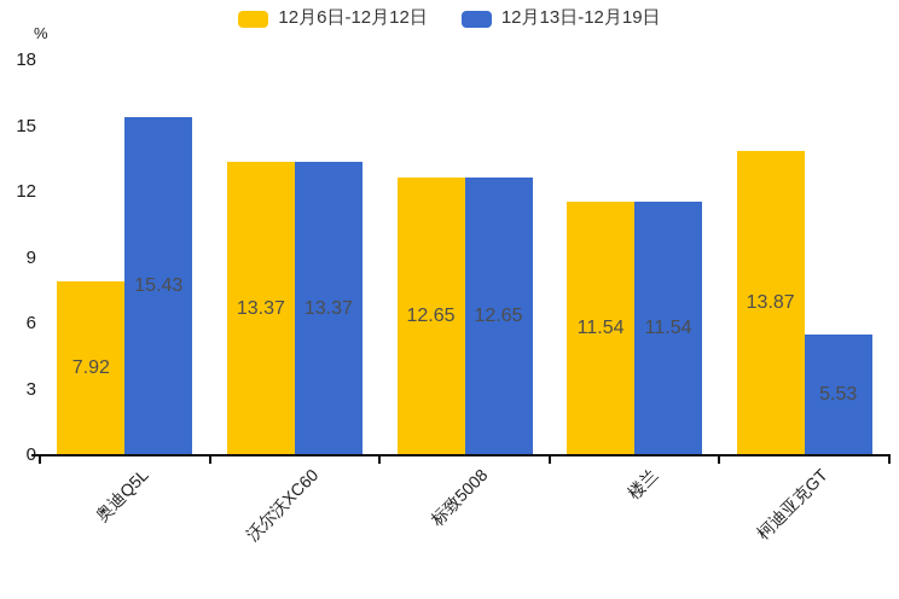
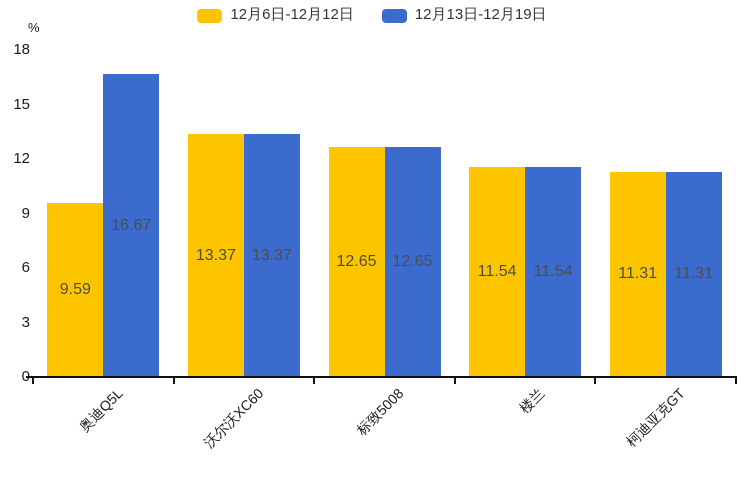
12月6日-12月12日/奥迪Q5L: 7.92 -> 9.59
12月13日-12月19日/奥迪Q5L: 15.43 -> 16.67
12月6日-12月12日/柯迪亚克GT: 13.87 -> 11.31
12月13日-12月19日/柯迪亚克GT: 5.53 -> 11.31
